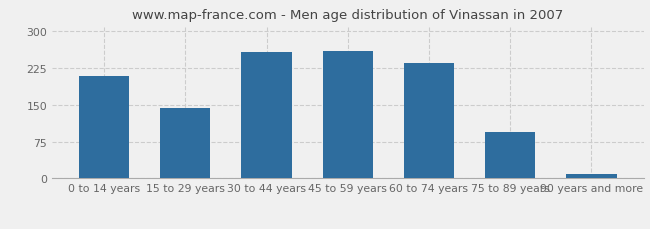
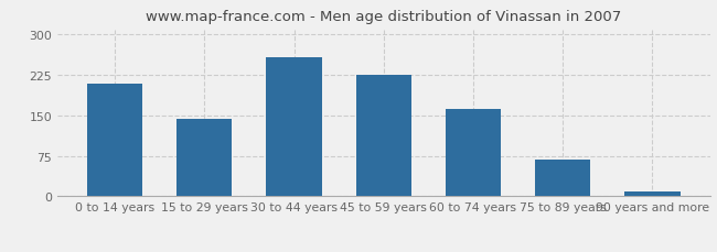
45 to 59 years: 260 -> 226
60 to 74 years: 235 -> 163
75 to 89 years: 95 -> 68
